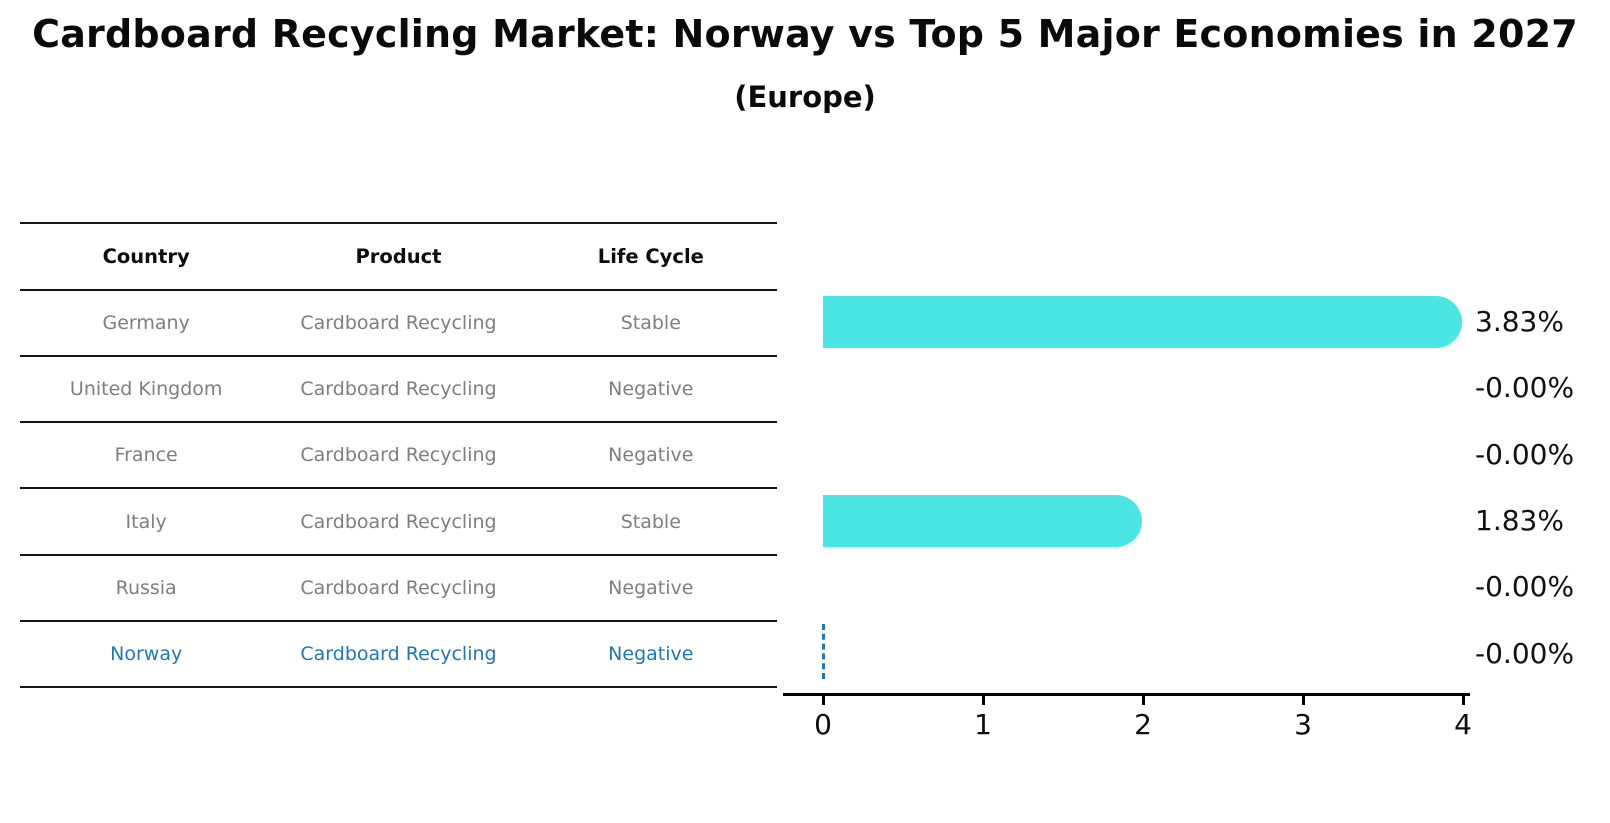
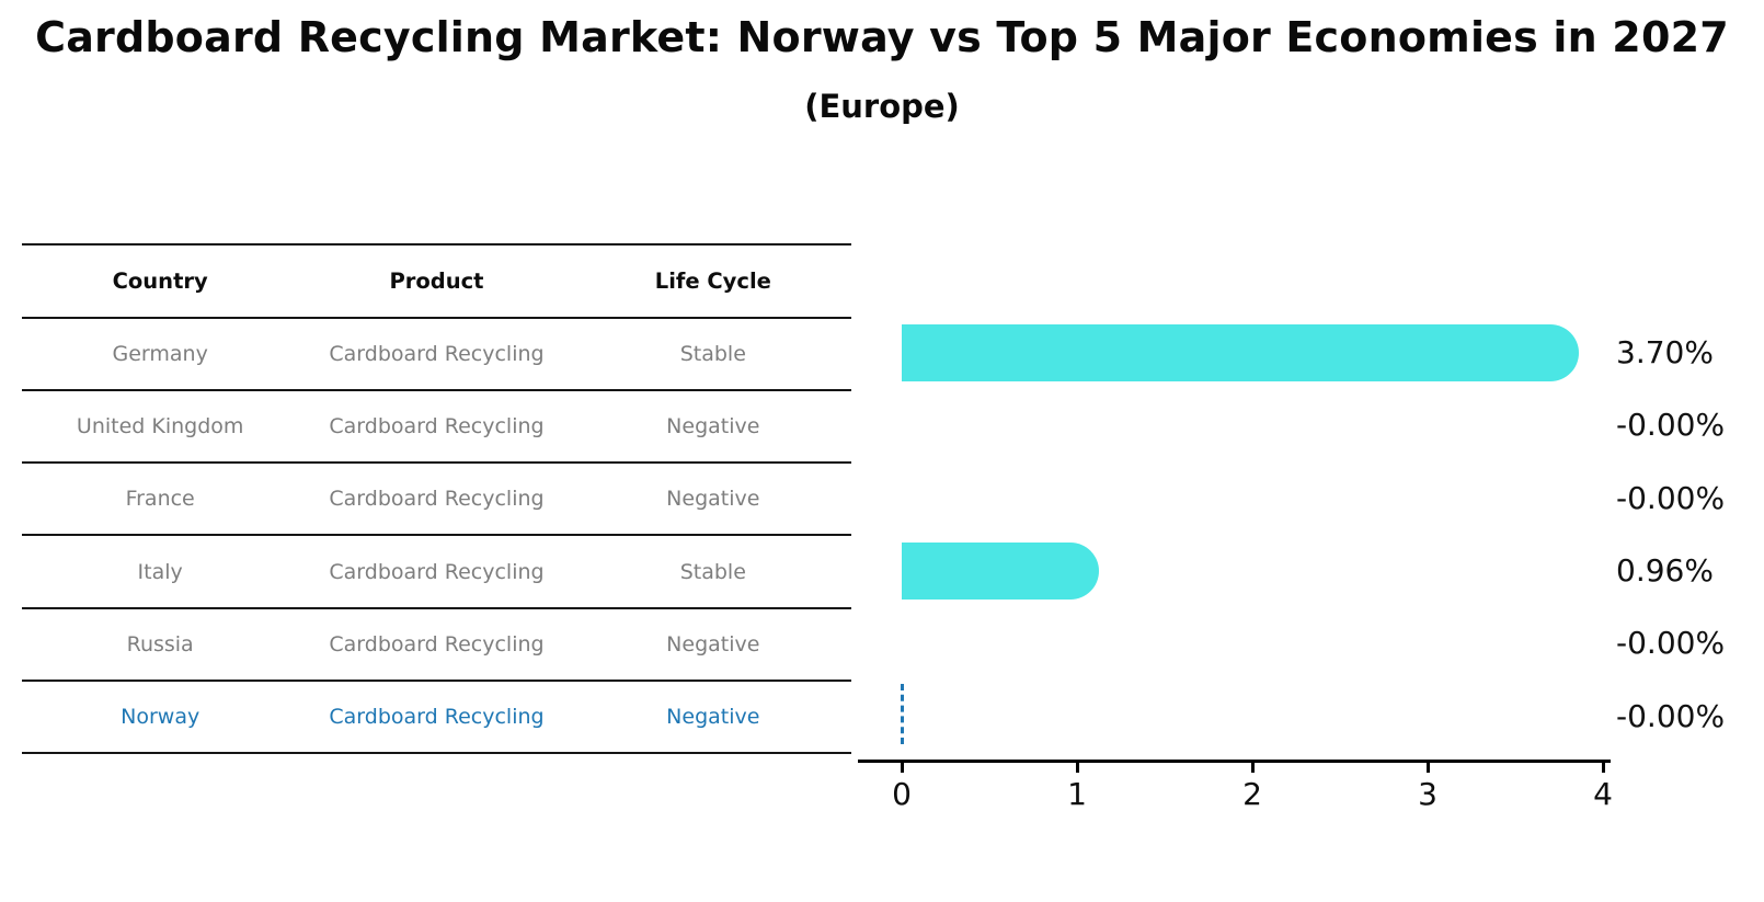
Germany: 3.83% -> 3.70%
Italy: 1.83% -> 0.96%
